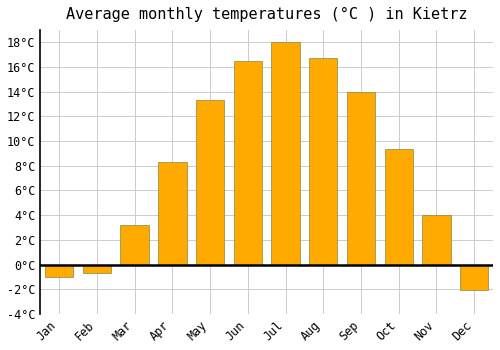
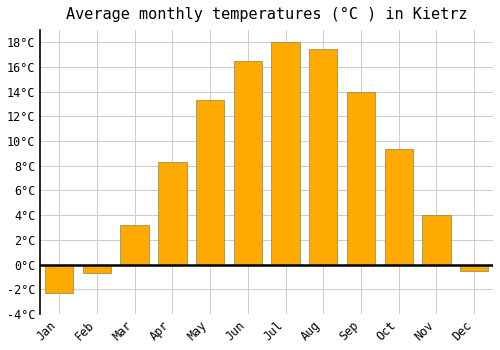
Jan: -1.0°C -> -2.3°C
Aug: 16.7°C -> 17.5°C
Dec: -2.1°C -> -0.5°C
